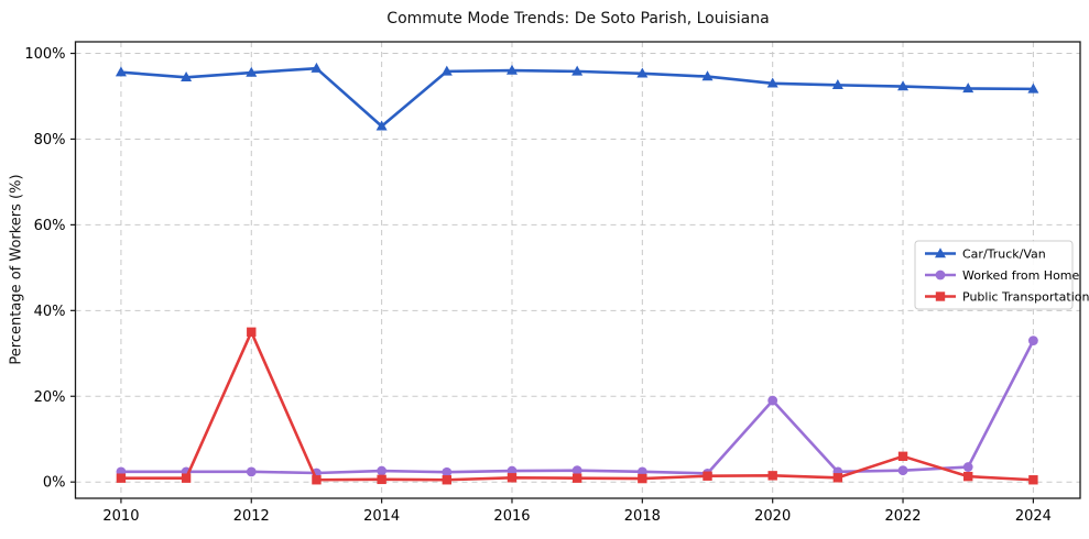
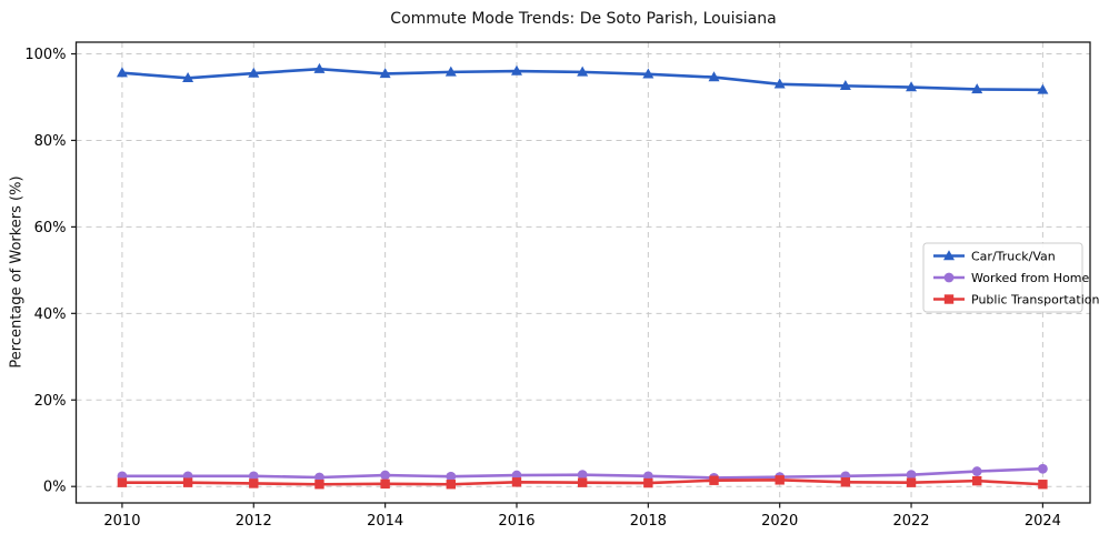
Public Transportation/2012: 35% -> 1%
Car/Truck/Van/2014: 83% -> 95%
Worked from Home/2020: 19% -> 2%
Public Transportation/2022: 6% -> 1%
Worked from Home/2024: 33% -> 4%
